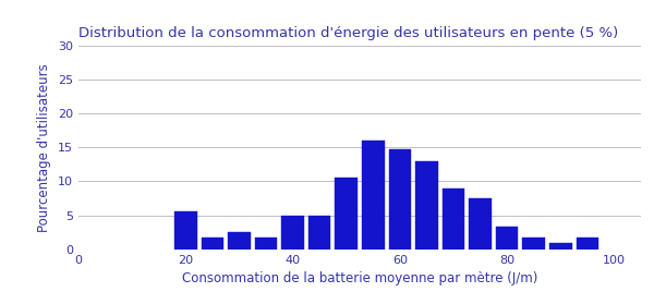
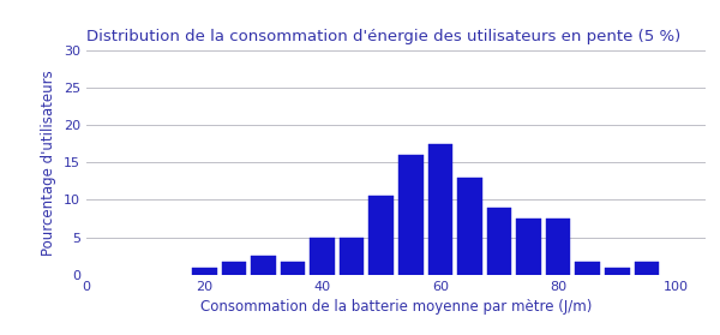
20: 5.6 -> 1.0
60: 14.8 -> 17.5
80: 3.4 -> 7.5
